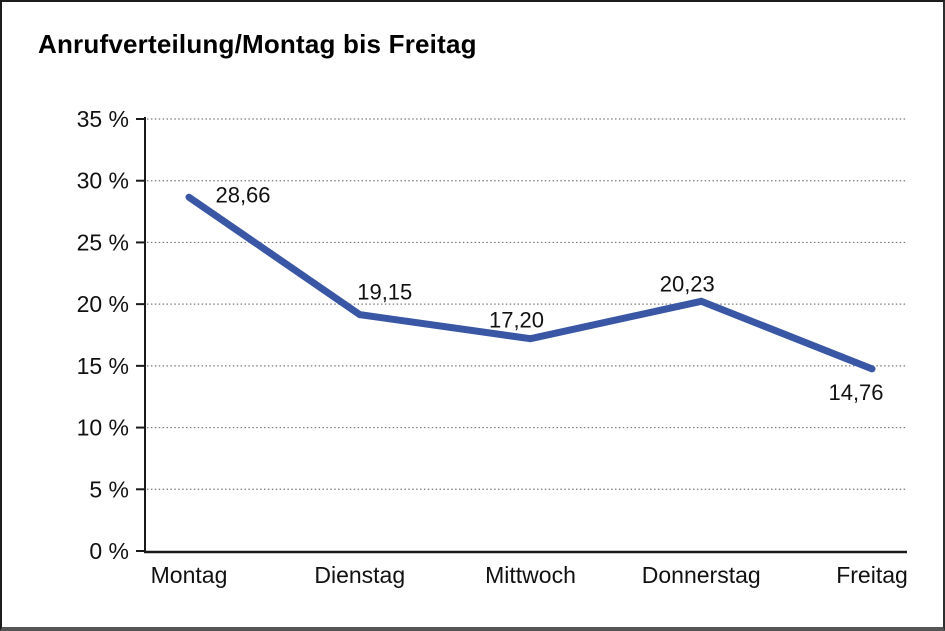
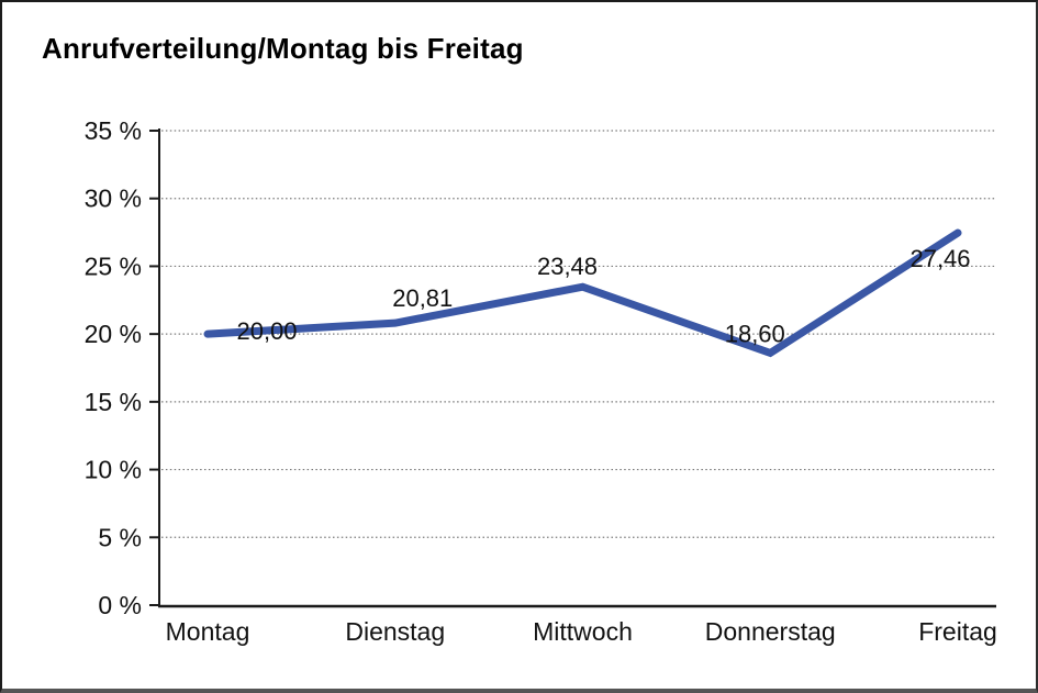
Montag: 28,66 -> 20,00
Dienstag: 19,15 -> 20,81
Mittwoch: 17,20 -> 23,48
Donnerstag: 20,23 -> 18,60
Freitag: 14,76 -> 27,46
